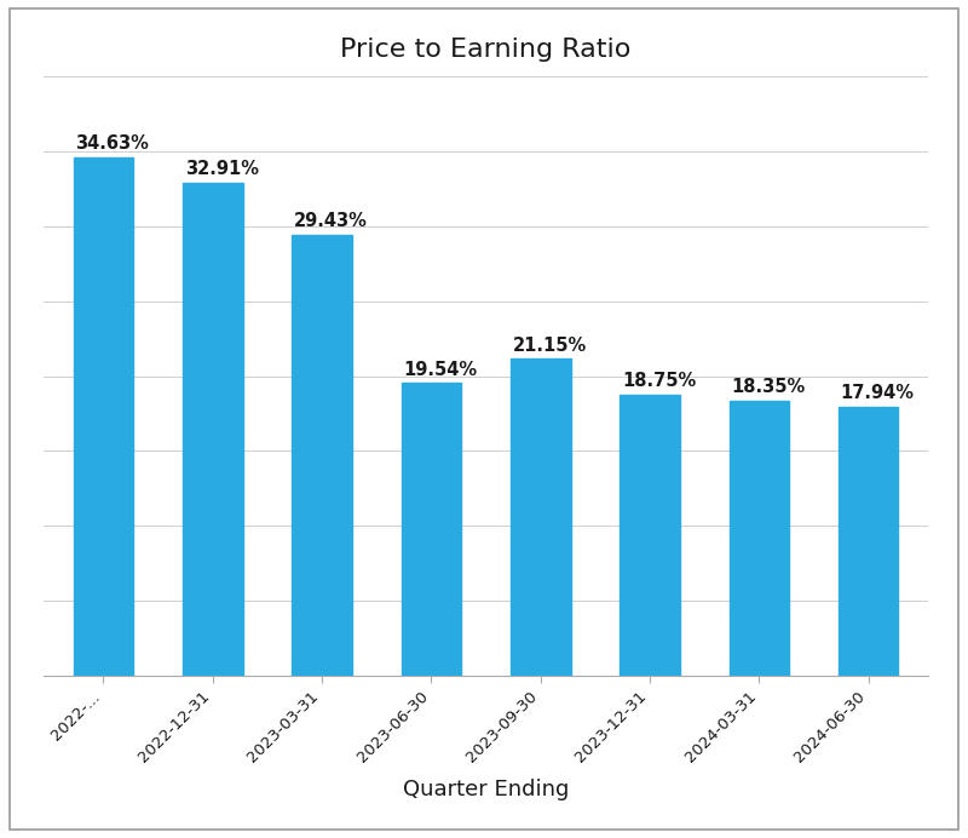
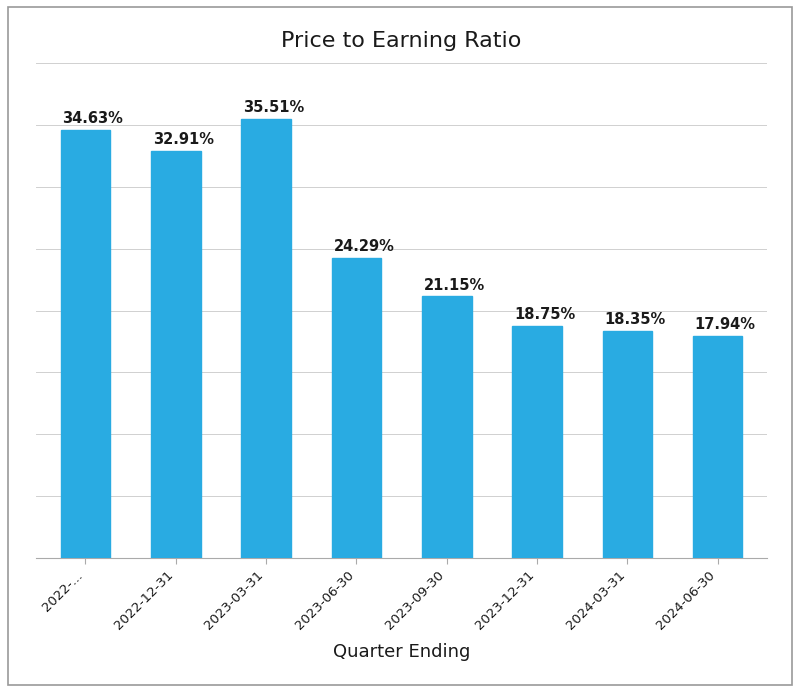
2023-03-31: 29.43% -> 35.51%
2023-06-30: 19.54% -> 24.29%
